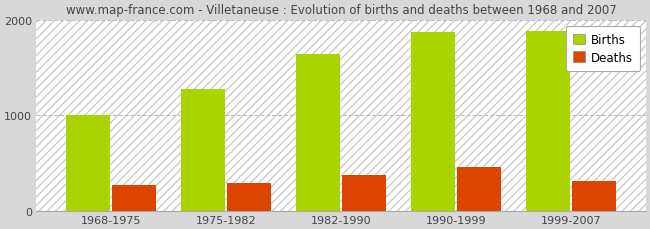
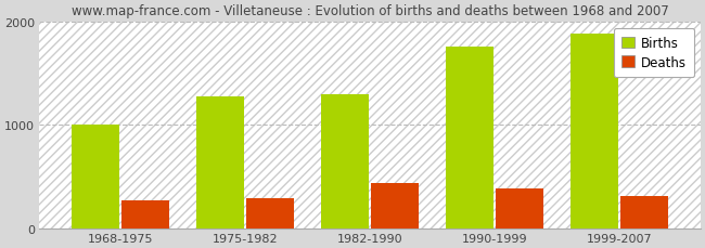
Births/1982-1990: 1640 -> 1300
Deaths/1982-1990: 370 -> 440
Births/1990-1999: 1880 -> 1760
Deaths/1990-1999: 460 -> 380
